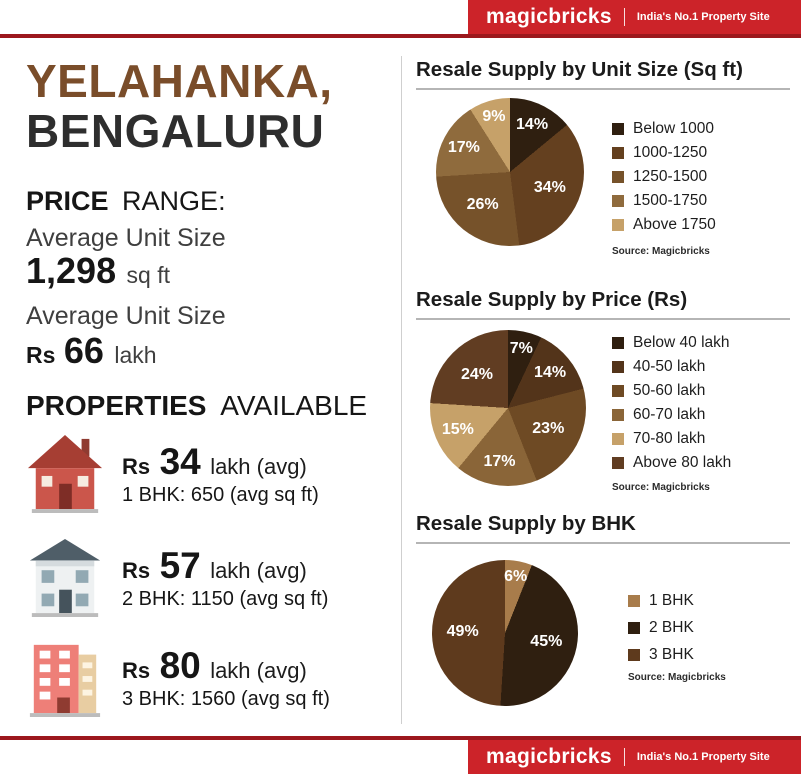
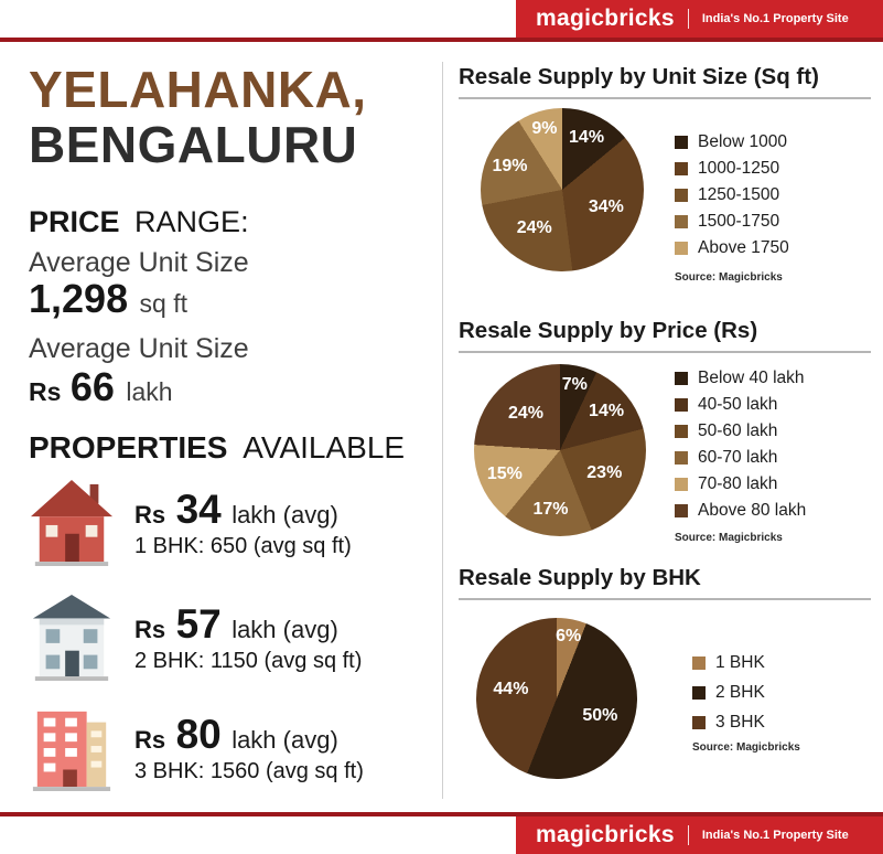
Resale Supply by Unit Size (Sq ft)/1250-1500: 26% -> 24%
Resale Supply by Unit Size (Sq ft)/1500-1750: 17% -> 19%
Resale Supply by BHK/2 BHK: 45% -> 50%
Resale Supply by BHK/3 BHK: 49% -> 44%
